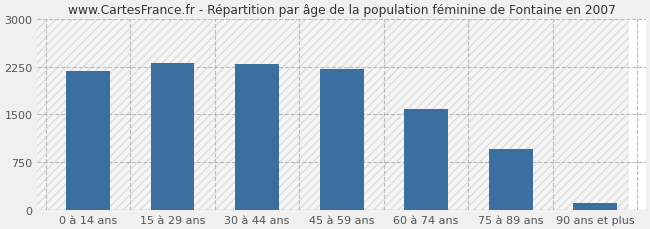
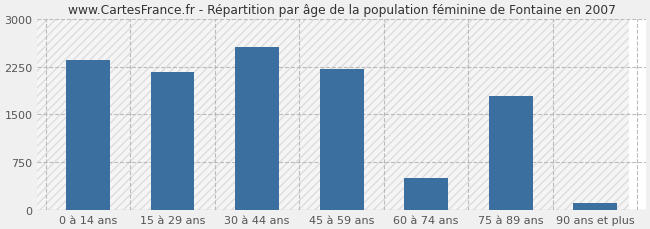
0 à 14 ans: 2180 -> 2360
15 à 29 ans: 2300 -> 2160
30 à 44 ans: 2300 -> 2560
60 à 74 ans: 1580 -> 500
75 à 89 ans: 960 -> 1780
